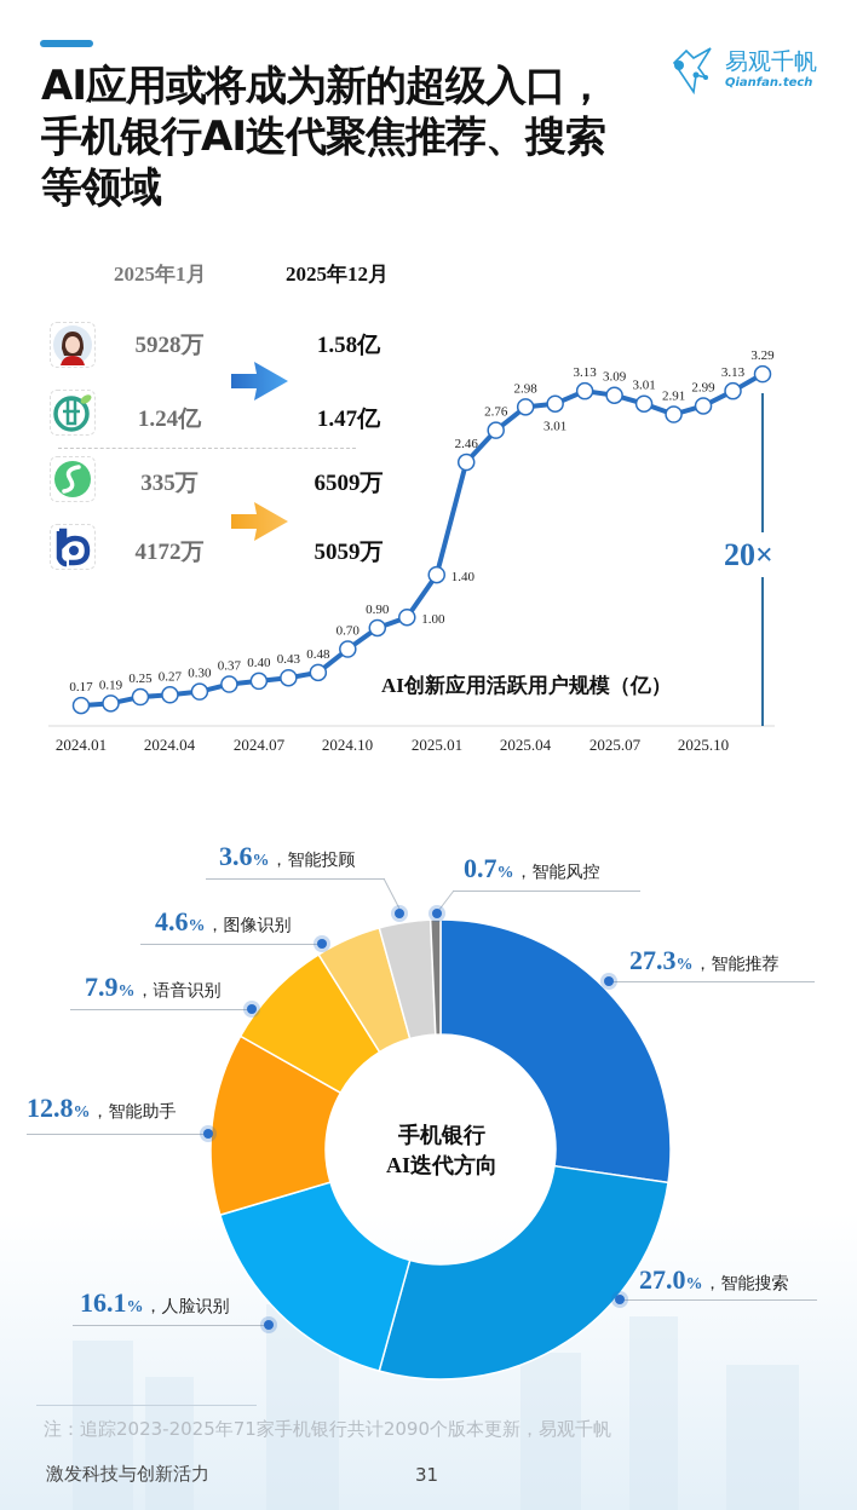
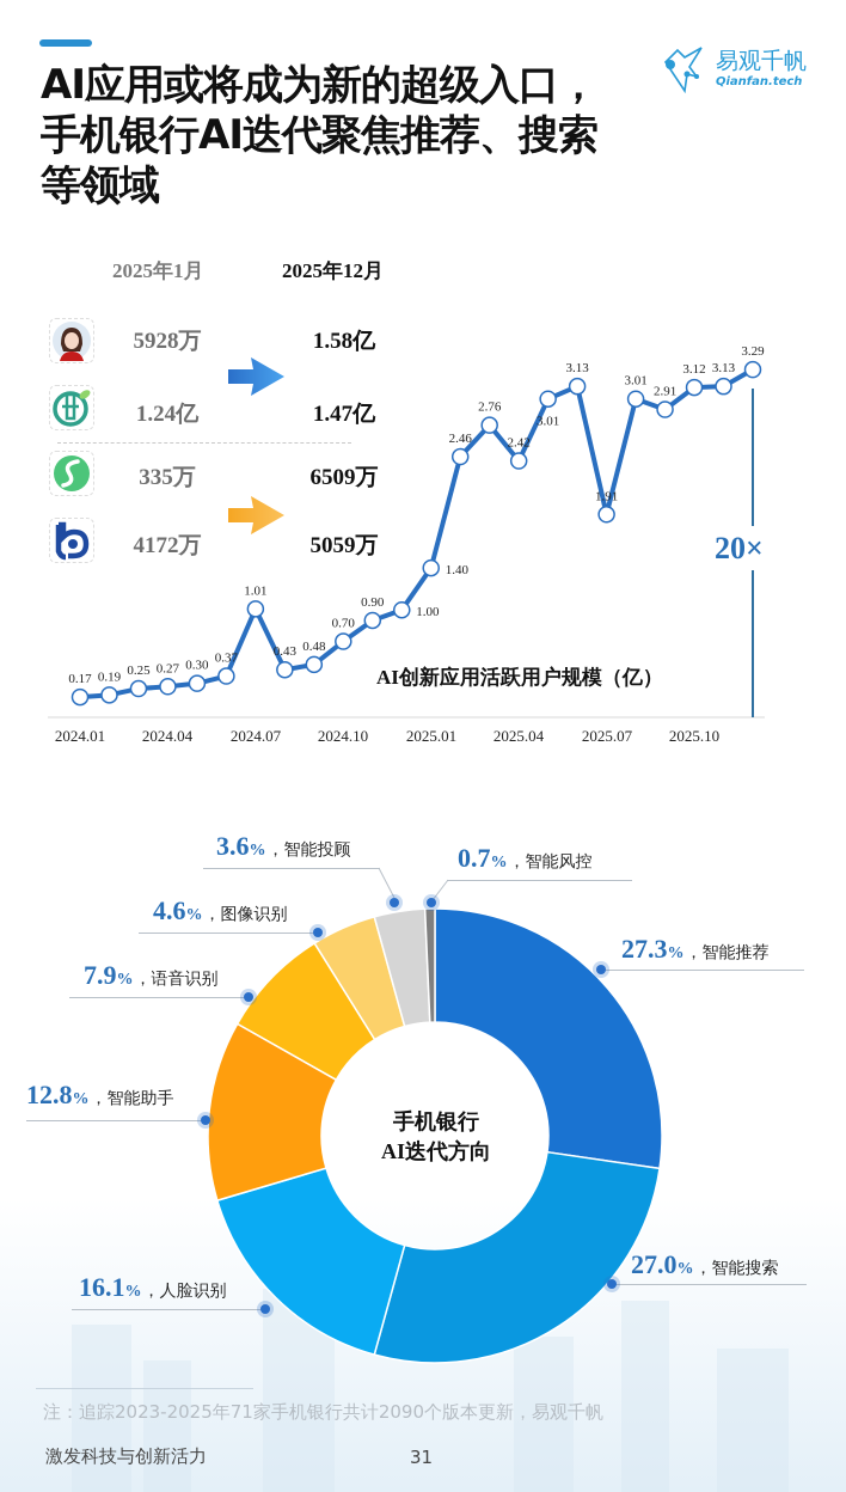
AI创新应用活跃用户规模（亿）/2024.07: 0.40 -> 1.01
AI创新应用活跃用户规模（亿）/2025.04: 2.98 -> 2.42
AI创新应用活跃用户规模（亿）/2025.07: 3.09 -> 1.91
AI创新应用活跃用户规模（亿）/2025.10: 2.99 -> 3.12
